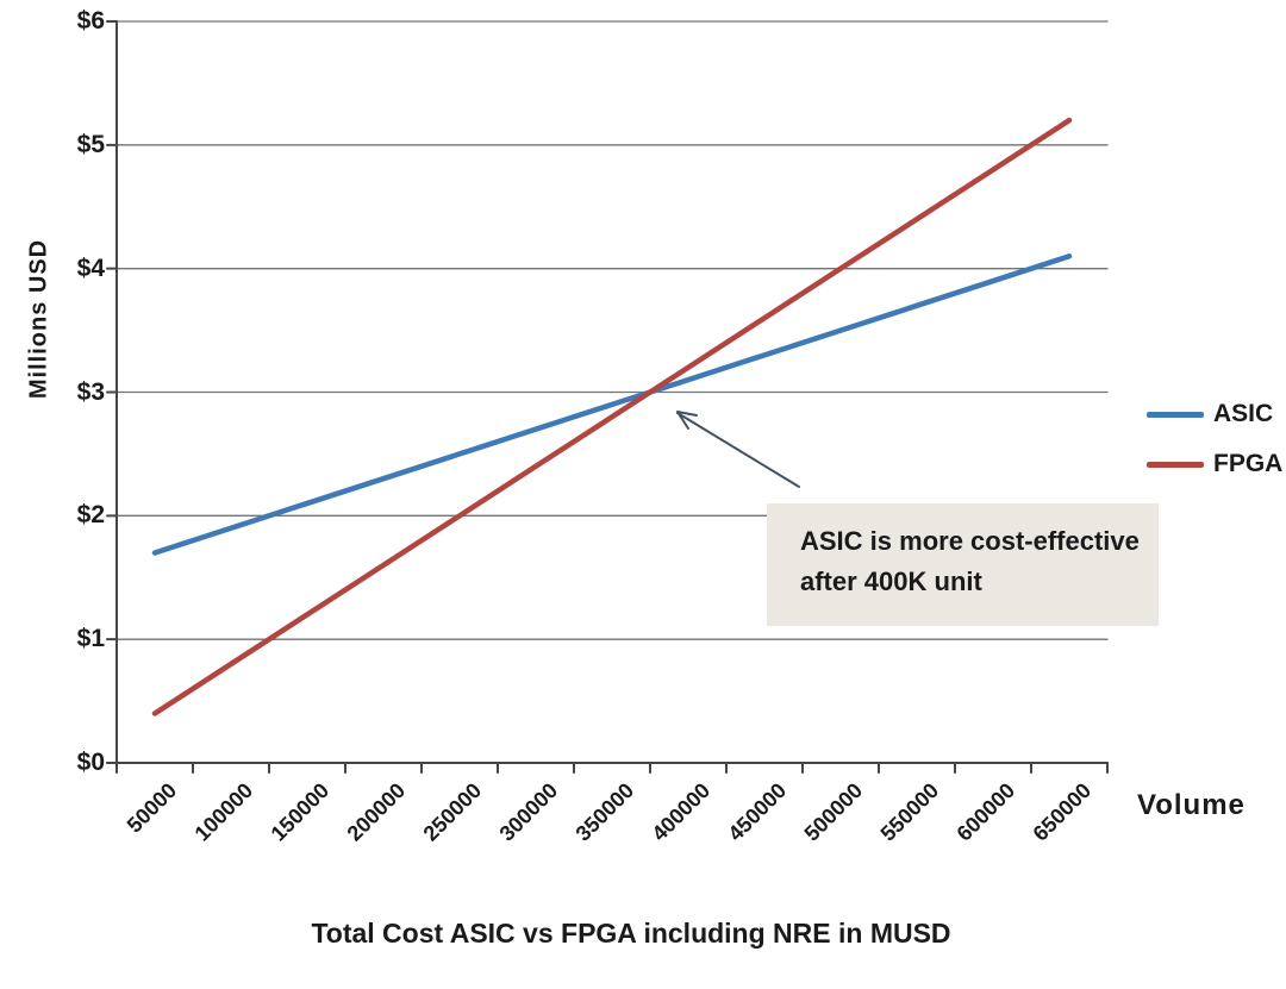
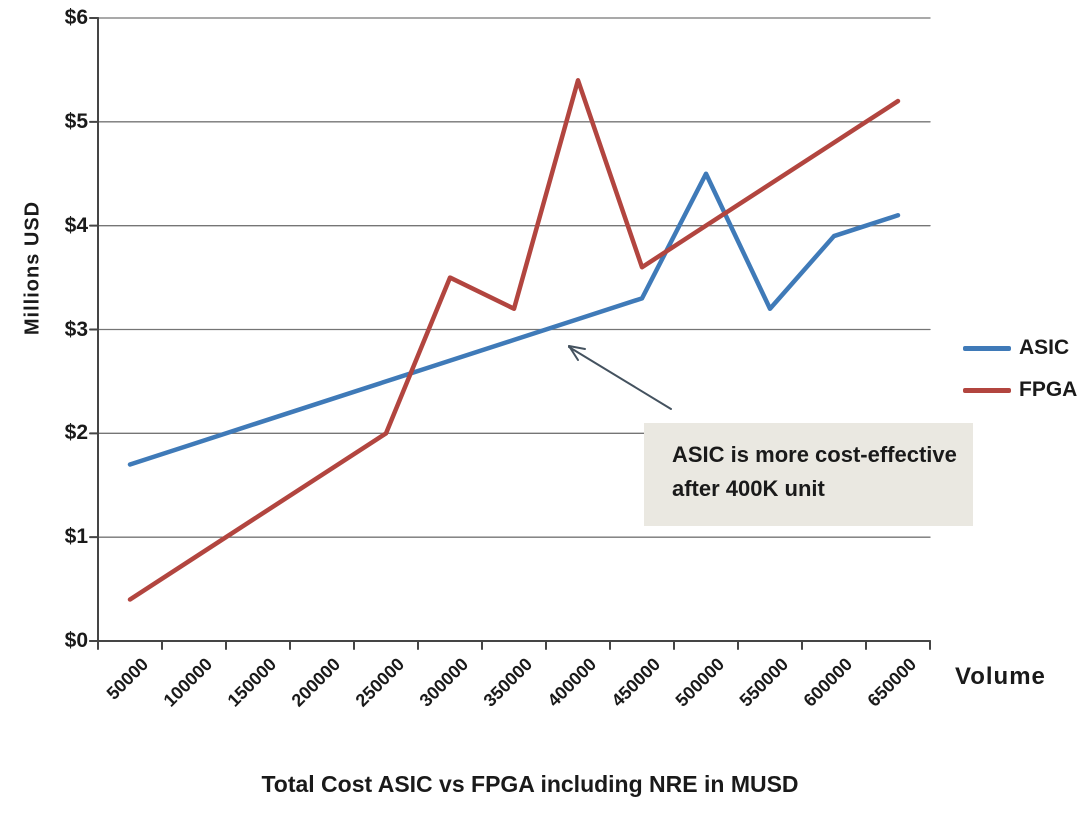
FPGA/300000: $2.4 -> $3.5
FPGA/350000: $2.8 -> $3.2
FPGA/400000: $3.2 -> $5.4
ASIC/500000: $3.5 -> $4.5
ASIC/550000: $3.7 -> $3.2
